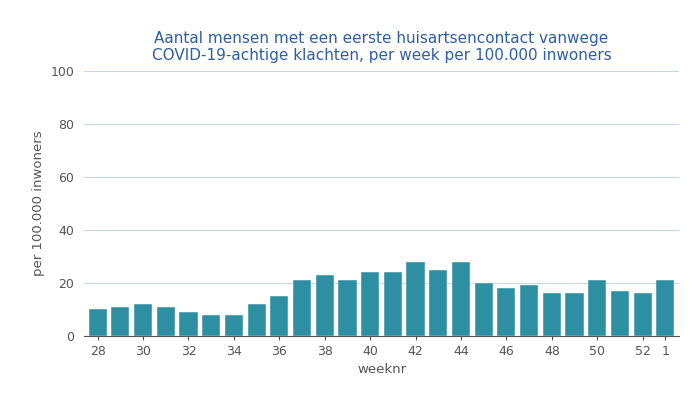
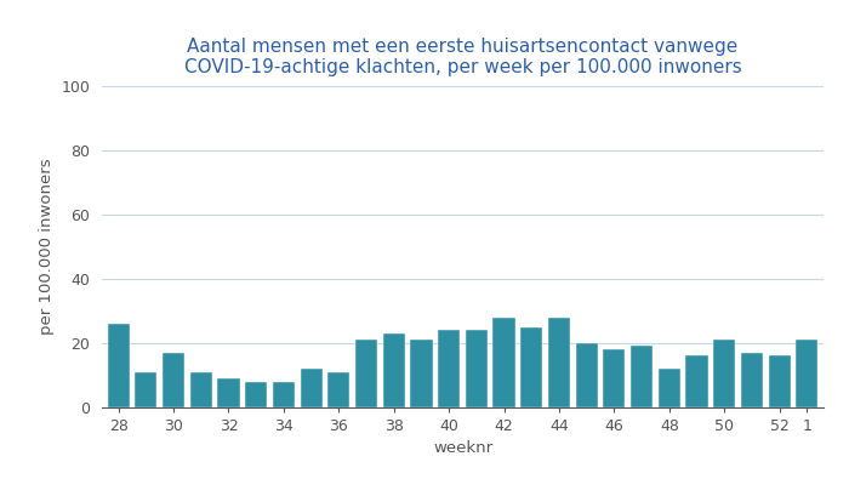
28: 10 -> 26
30: 12 -> 17
36: 15 -> 11
48: 16 -> 12
